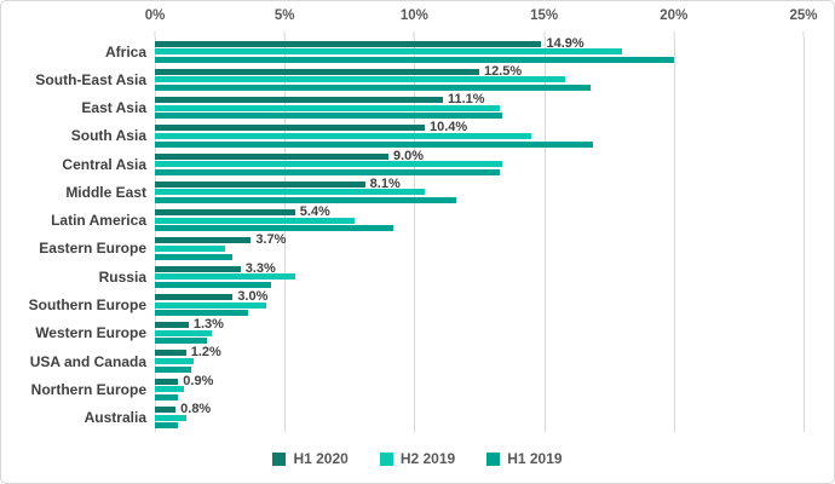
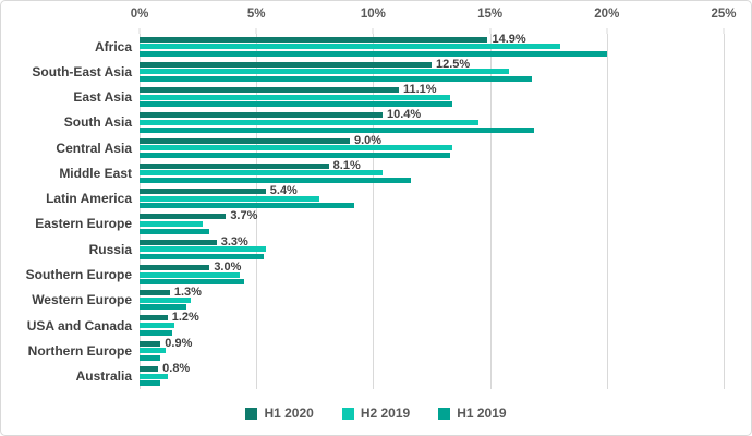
H1 2019/Russia: 4.5% -> 5.3%
H1 2019/Southern Europe: 3.6% -> 4.5%
